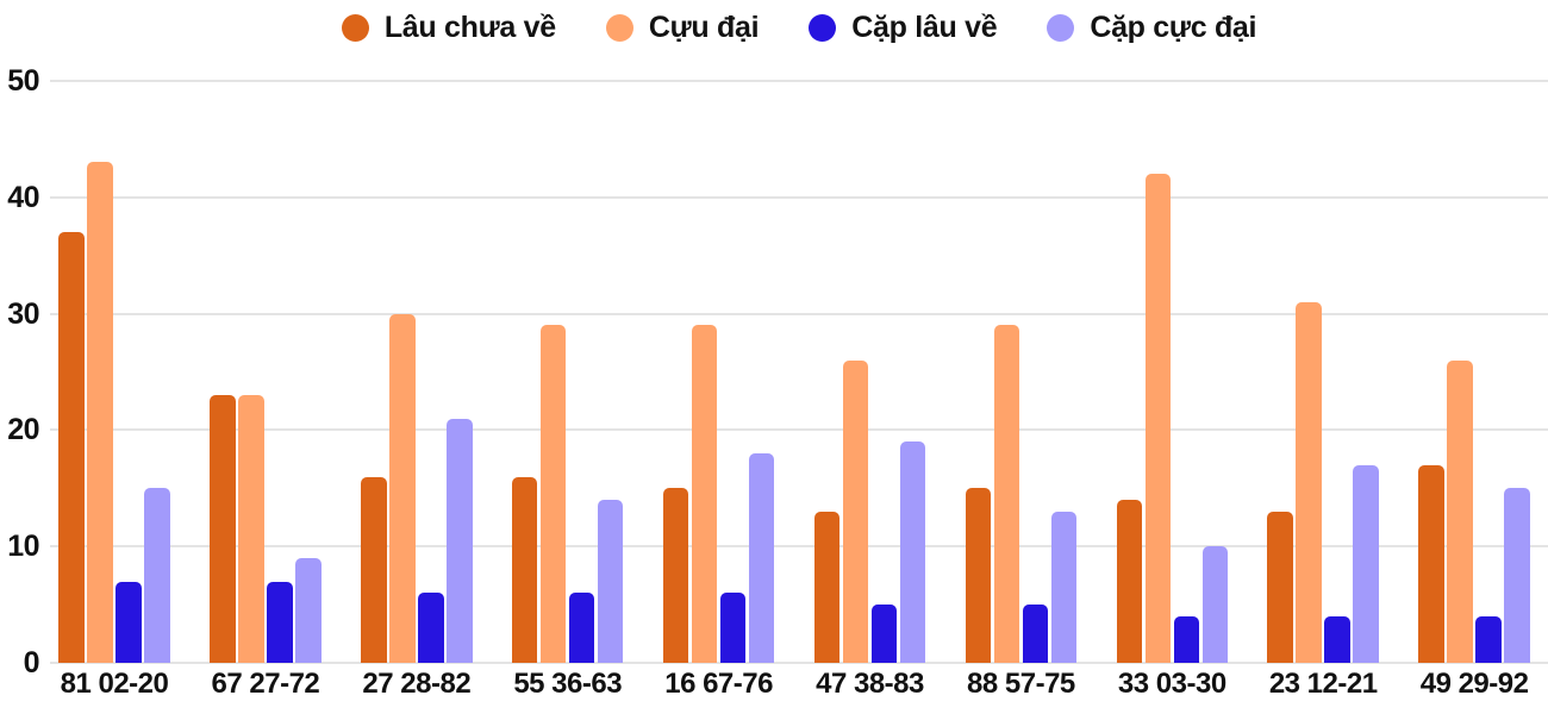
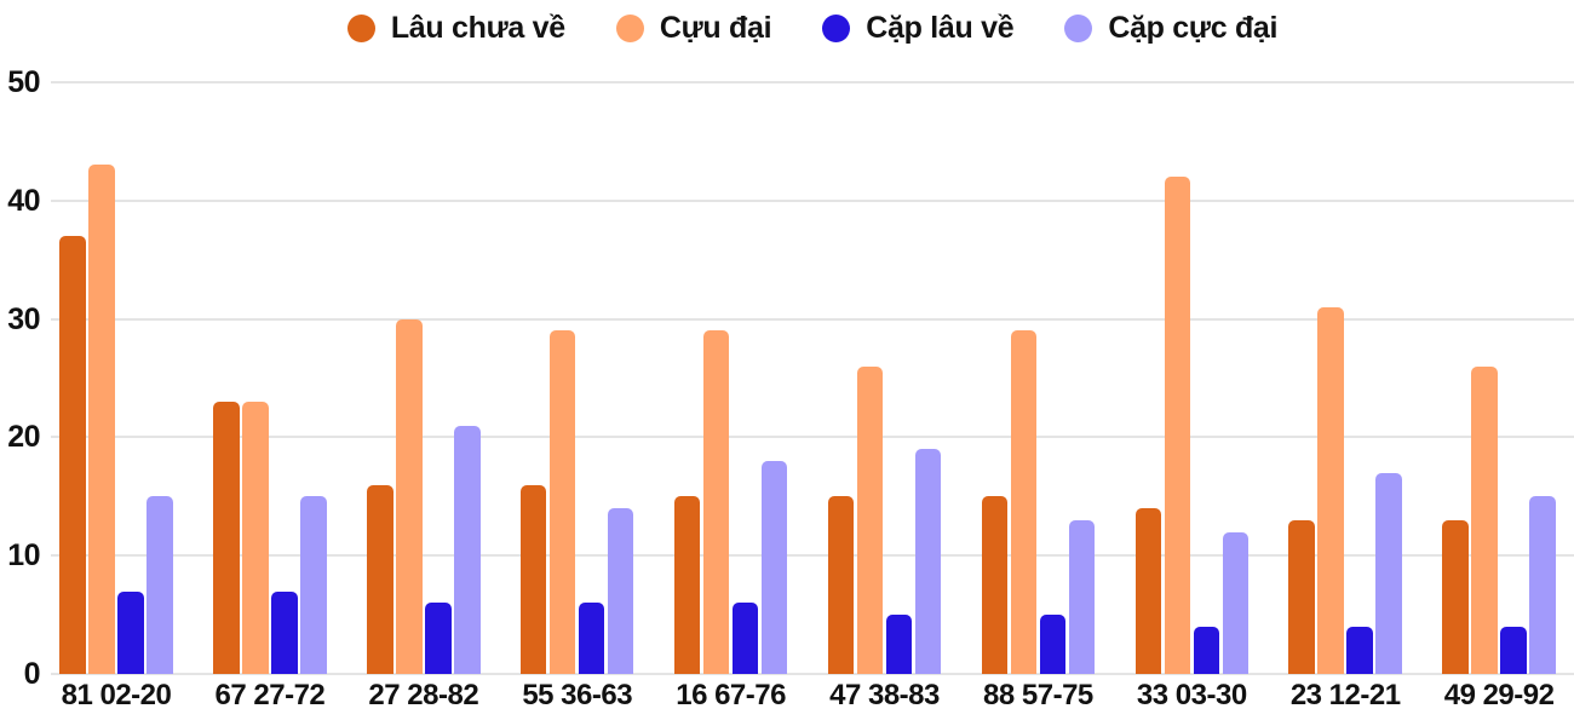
Cặp cực đại/67 27-72: 9 -> 15
Lâu chưa về/47 38-83: 13 -> 15
Cặp cực đại/33 03-30: 10 -> 12
Lâu chưa về/49 29-92: 17 -> 13
